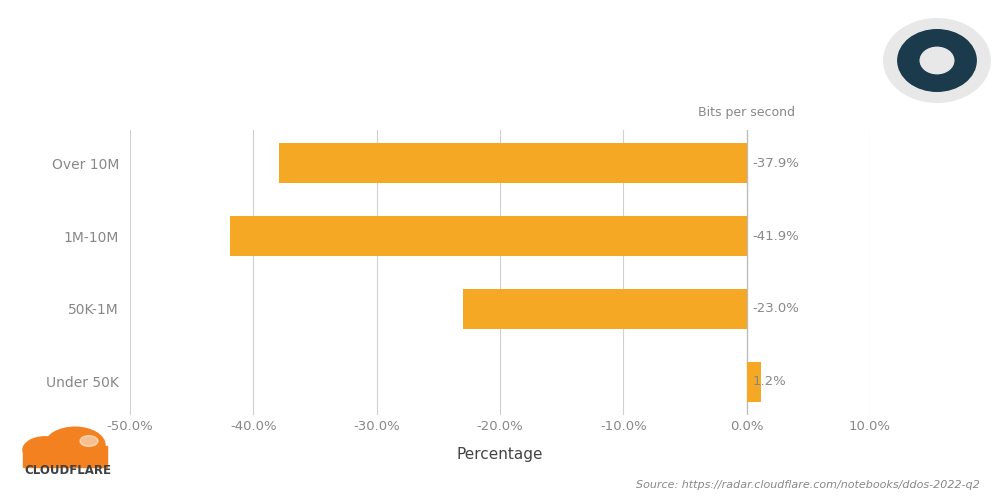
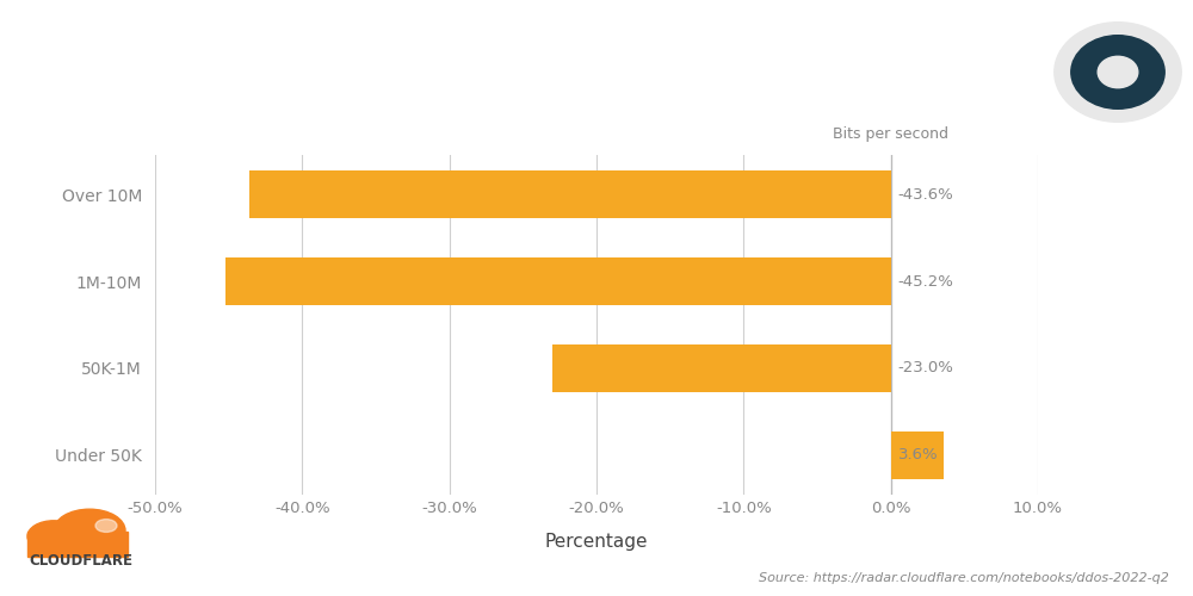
Over 10M: -37.9% -> -43.6%
1M-10M: -41.9% -> -45.2%
Under 50K: 1.2% -> 3.6%
